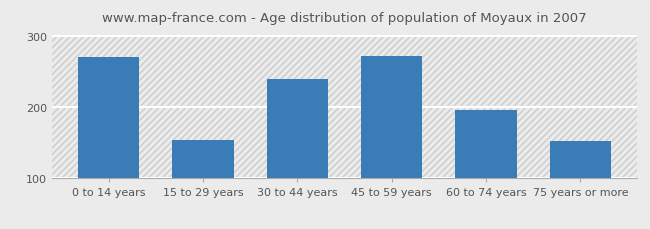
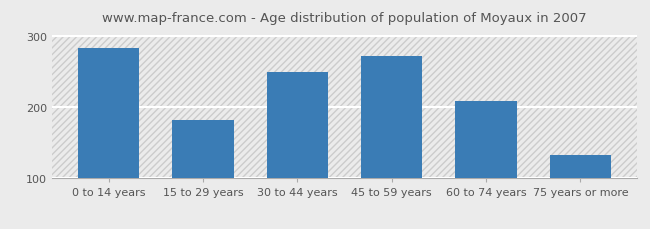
0 to 14 years: 270 -> 283
15 to 29 years: 154 -> 182
30 to 44 years: 240 -> 250
60 to 74 years: 196 -> 209
75 years or more: 152 -> 133
